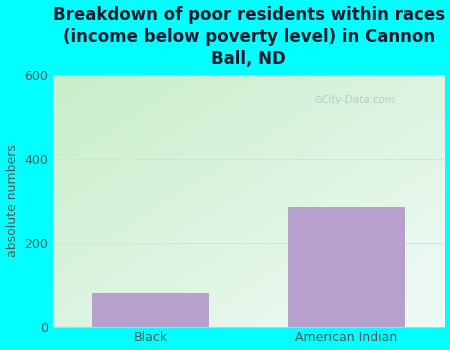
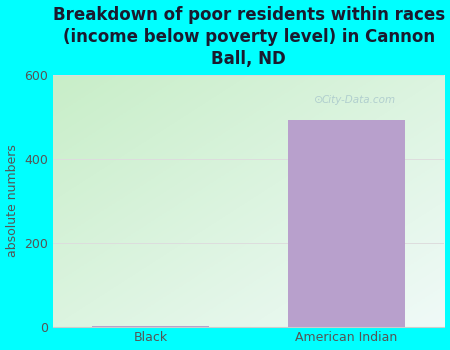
Black: 80 -> 2
American Indian: 285 -> 492
